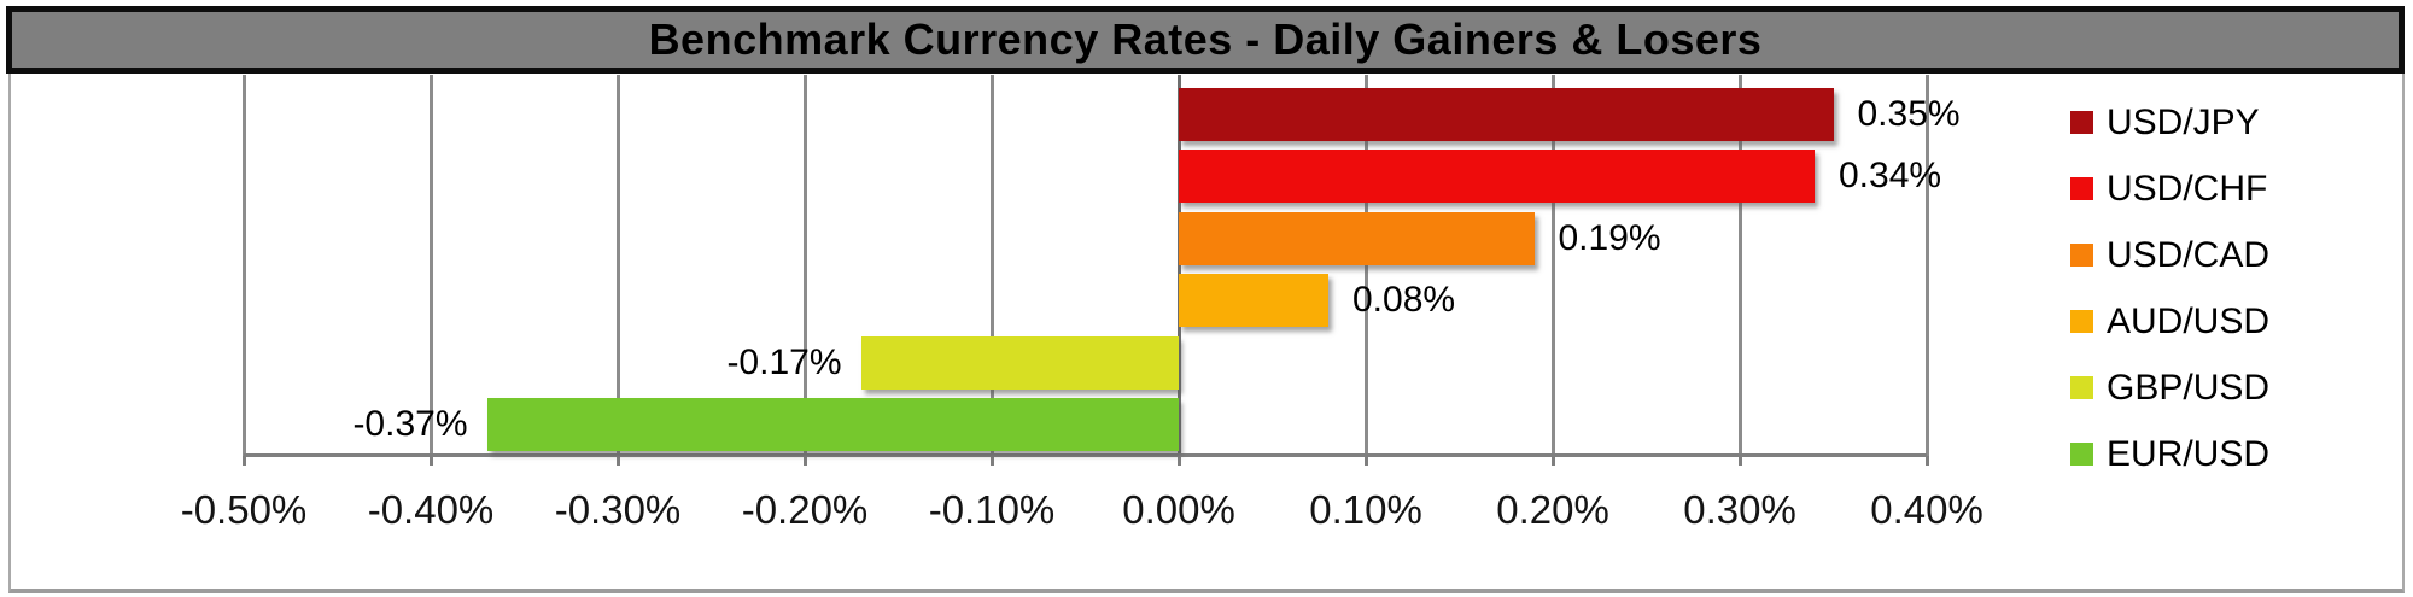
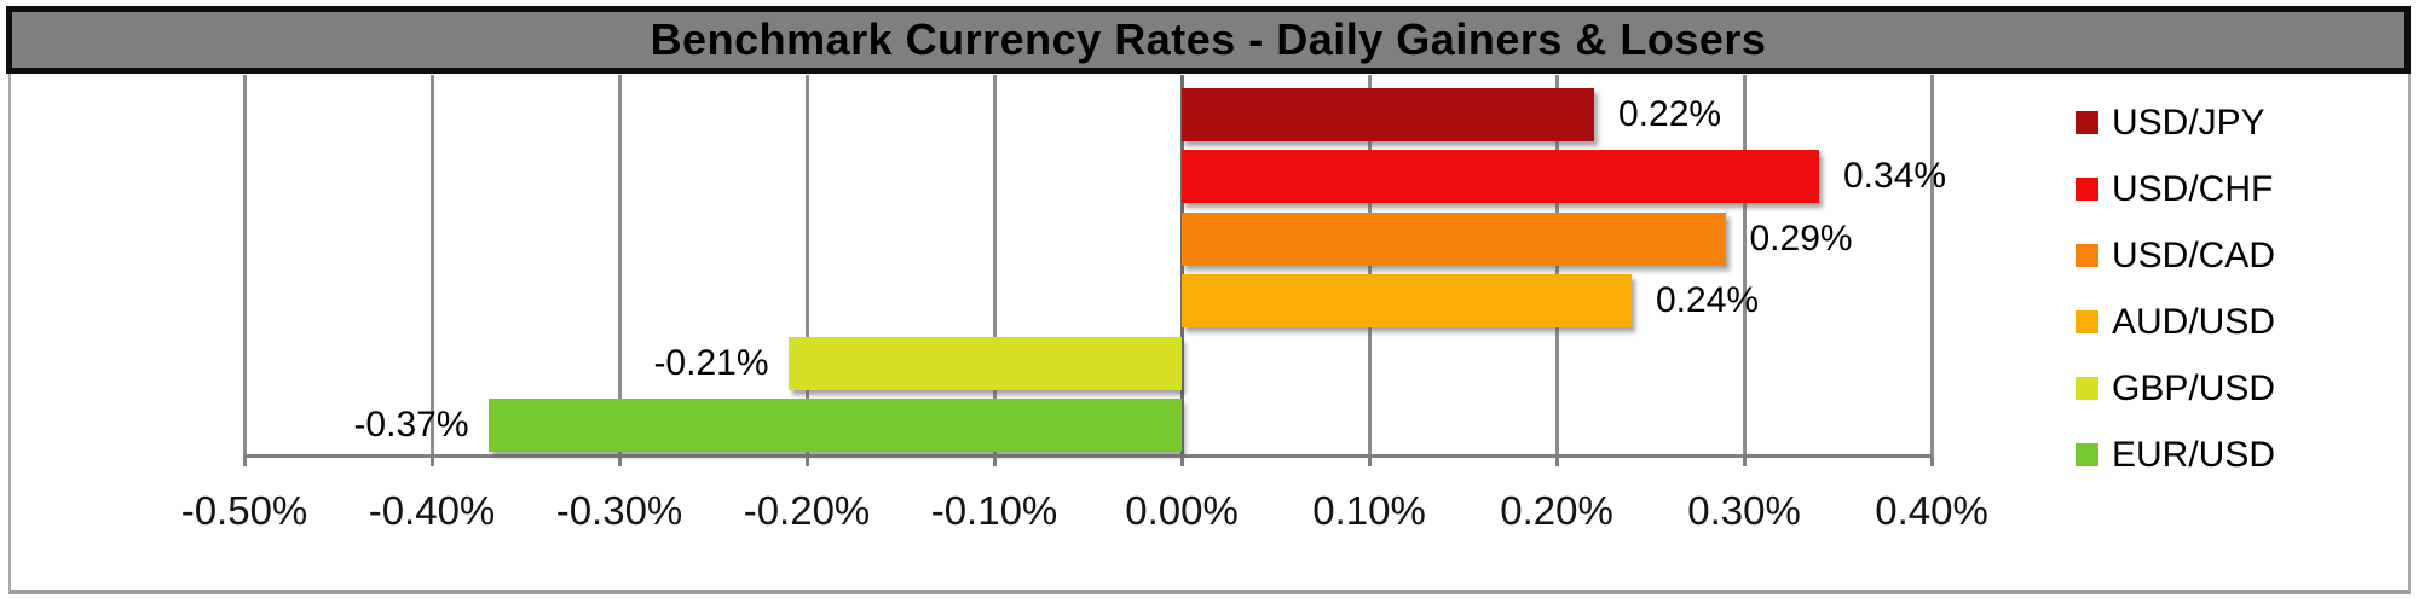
USD/JPY: 0.35% -> 0.22%
USD/CAD: 0.19% -> 0.29%
AUD/USD: 0.08% -> 0.24%
GBP/USD: -0.17% -> -0.21%
